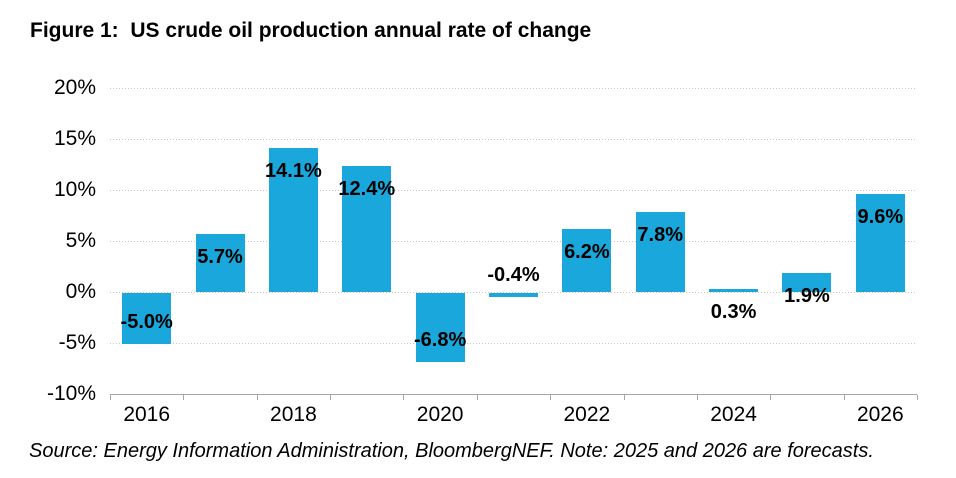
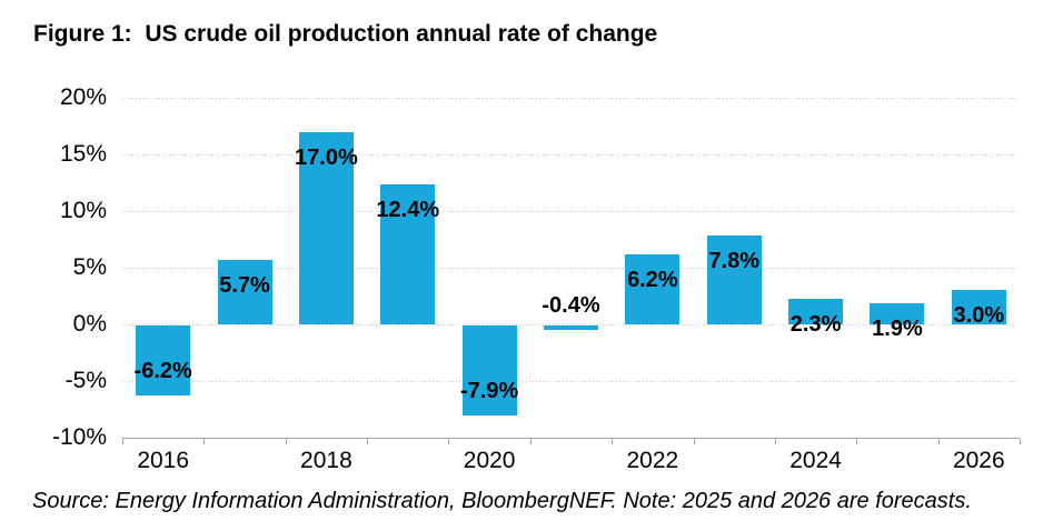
2016: -5.0% -> -6.2%
2018: 14.1% -> 17.0%
2020: -6.8% -> -7.9%
2024: 0.3% -> 2.3%
2026: 9.6% -> 3.0%
